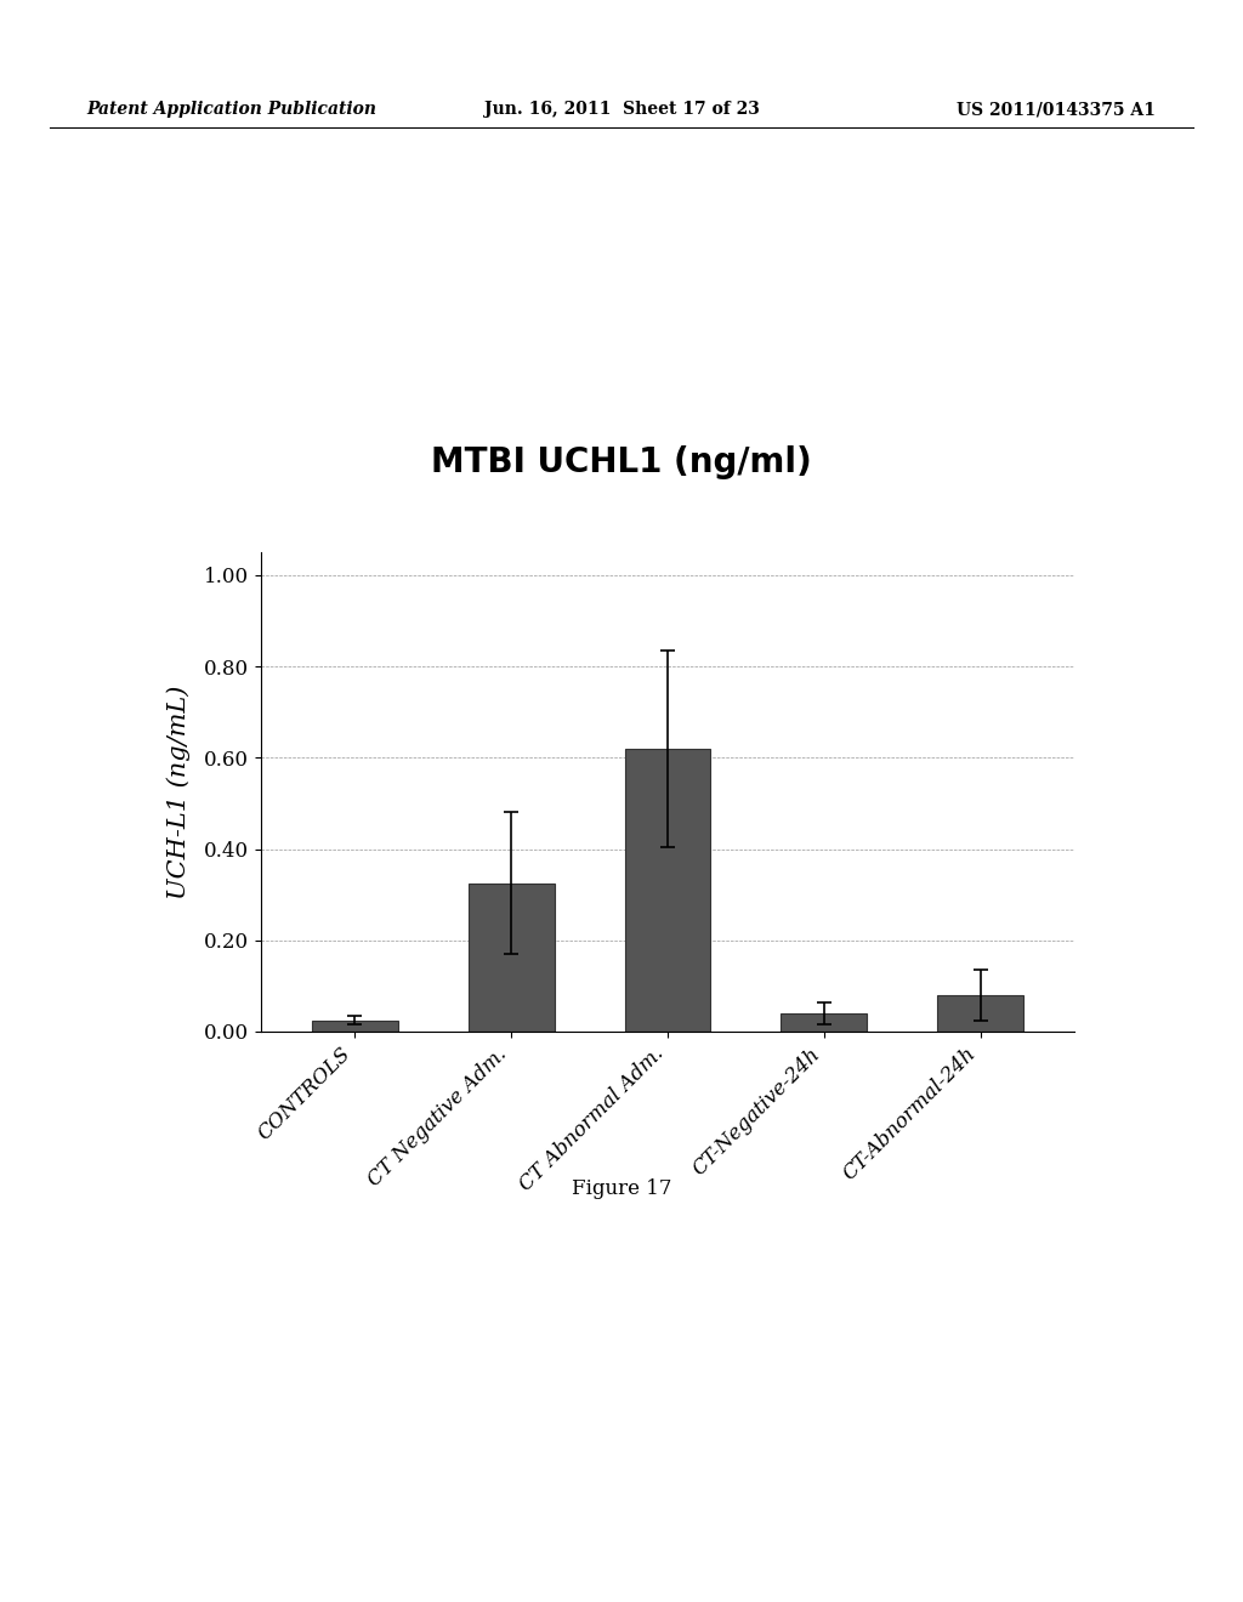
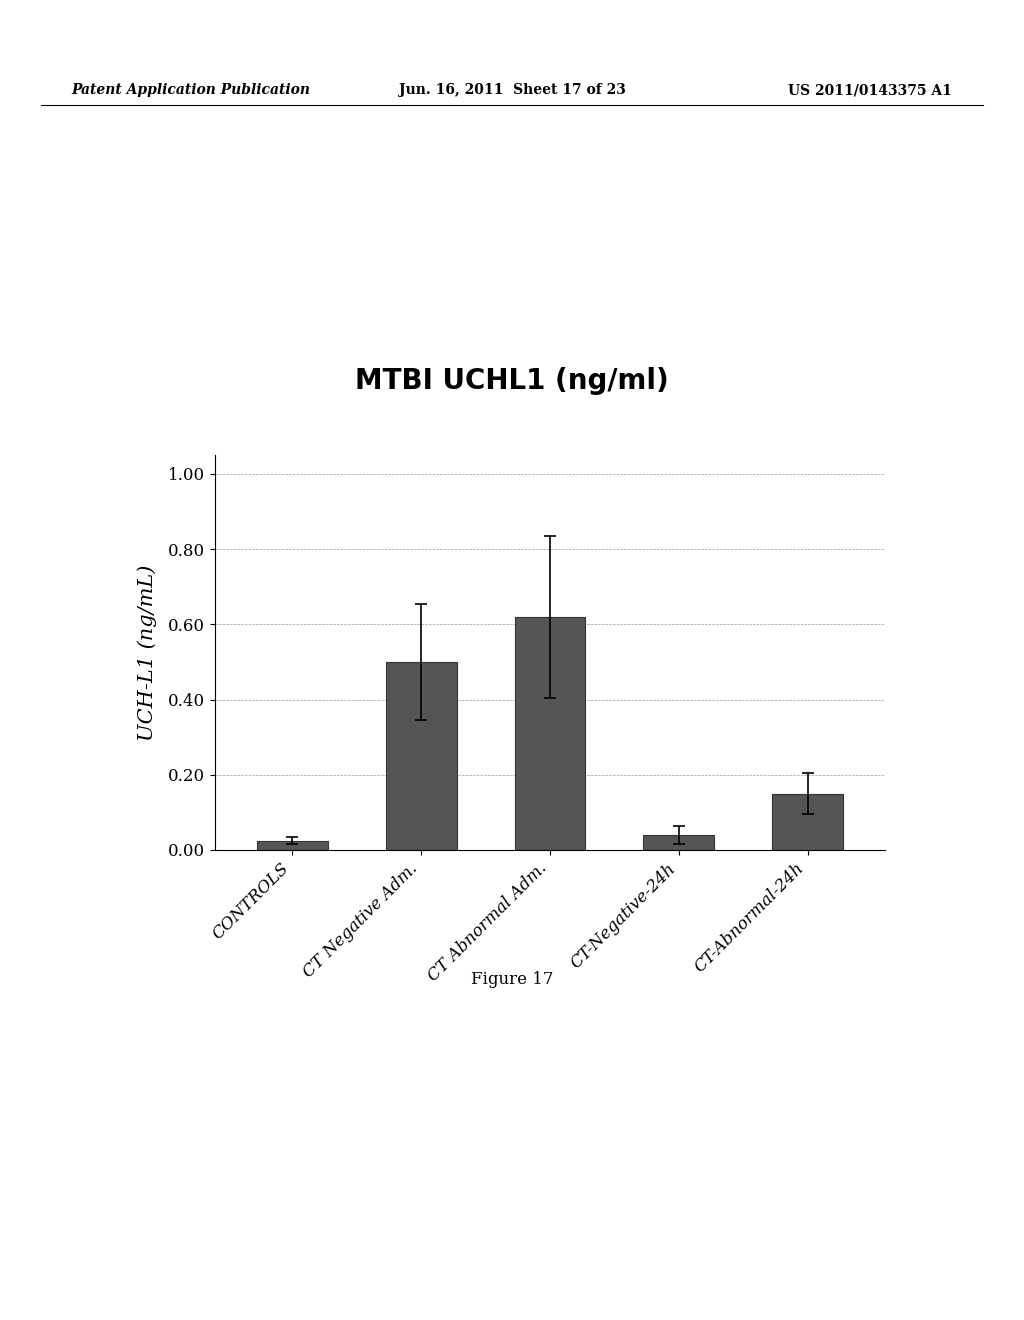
CT Negative Adm.: 0.325 -> 0.500
CT-Abnormal-24h: 0.080 -> 0.150
